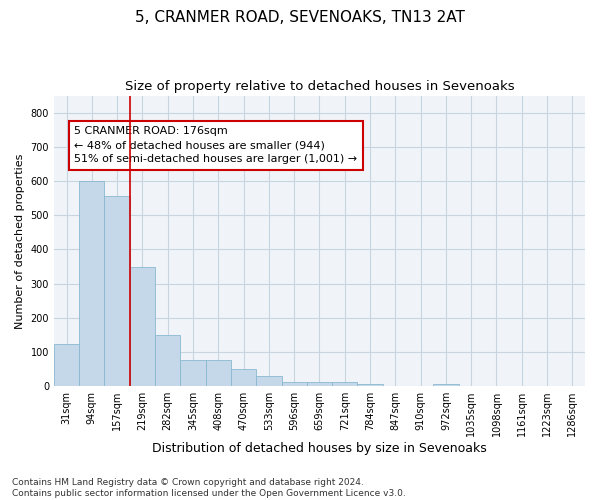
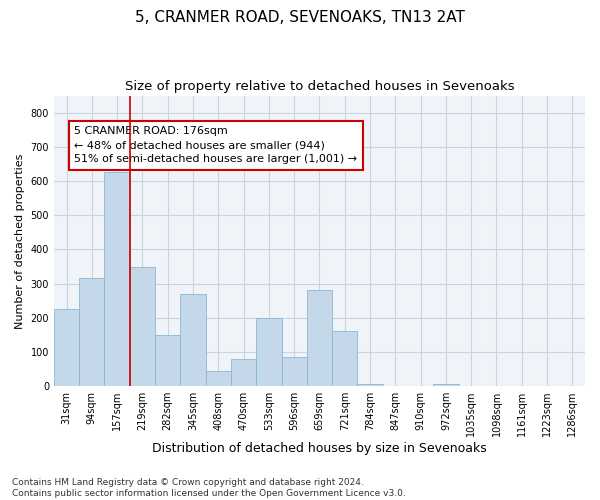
31sqm: 122 -> 225
94sqm: 600 -> 315
157sqm: 555 -> 625
345sqm: 75 -> 270
408sqm: 75 -> 45
470sqm: 50 -> 80
533sqm: 30 -> 200
596sqm: 13 -> 85
659sqm: 12 -> 280
721sqm: 11 -> 160
